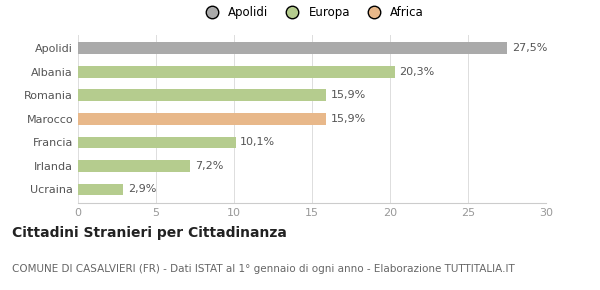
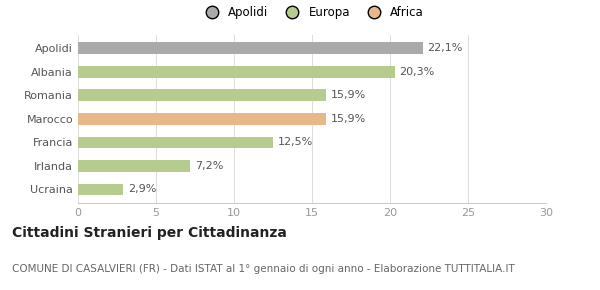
Apolidi: 27,5% -> 22,1%
Francia: 10,1% -> 12,5%
